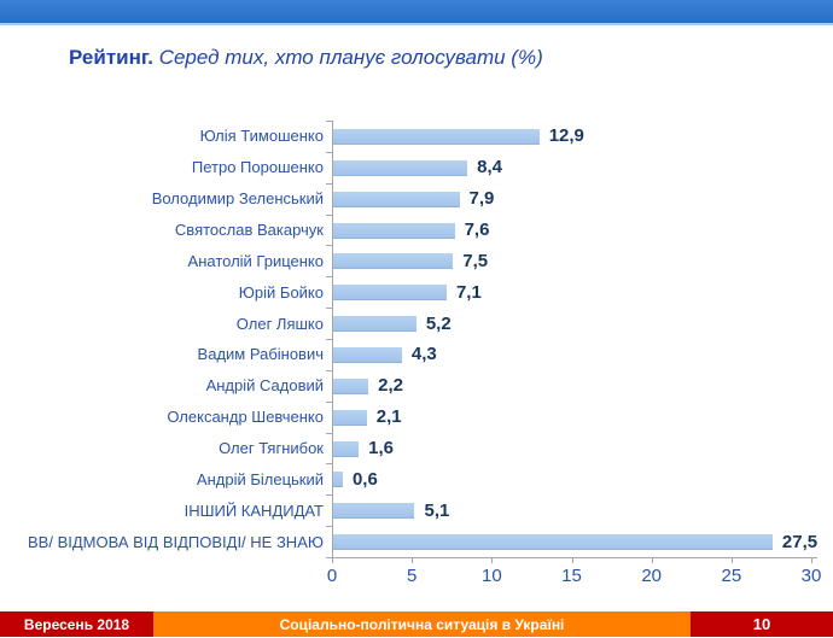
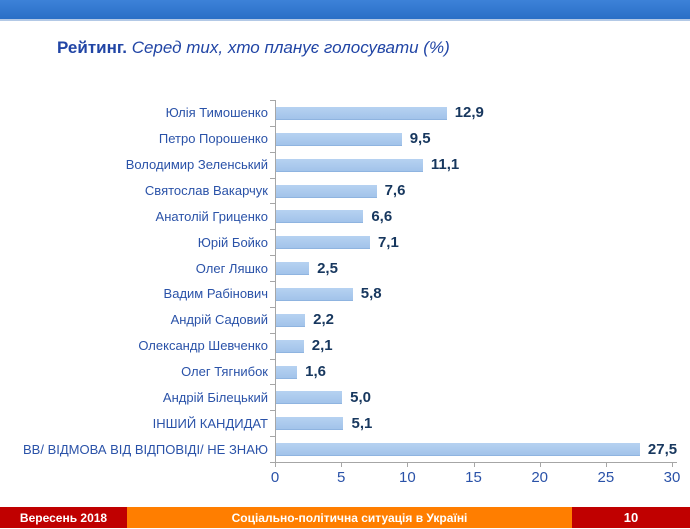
Петро Порошенко: 8,4 -> 9,5
Володимир Зеленський: 7,9 -> 11,1
Анатолій Гриценко: 7,5 -> 6,6
Олег Ляшко: 5,2 -> 2,5
Вадим Рабінович: 4,3 -> 5,8
Андрій Білецький: 0,6 -> 5,0
